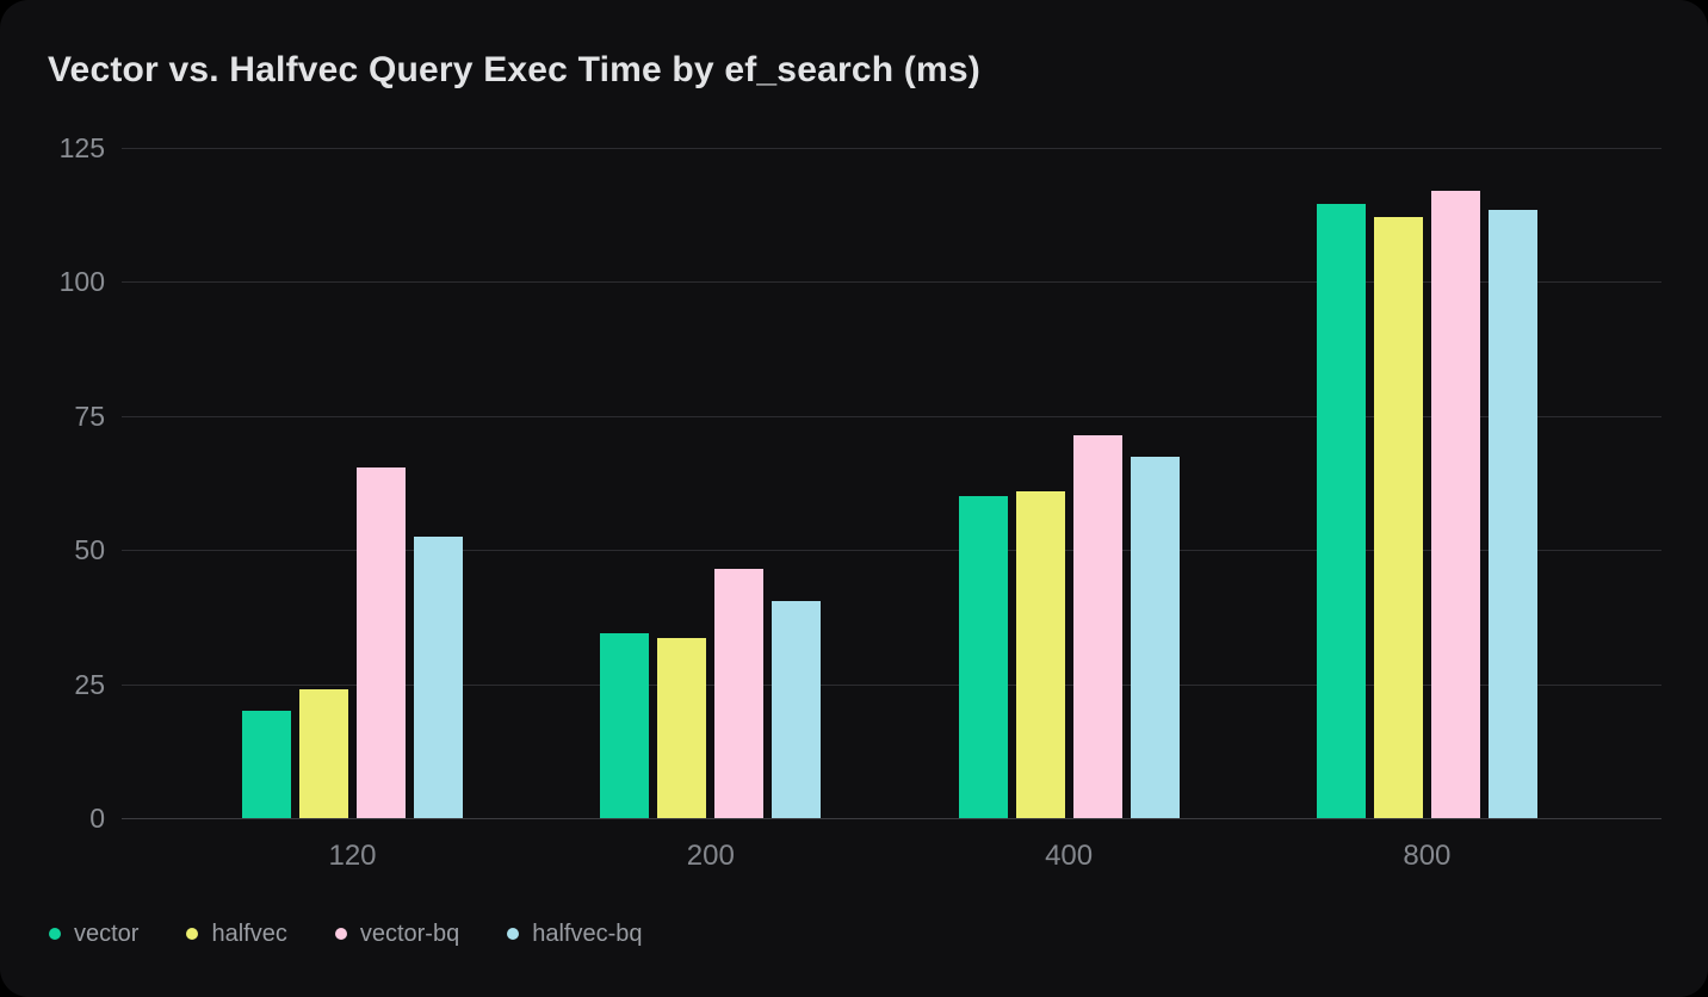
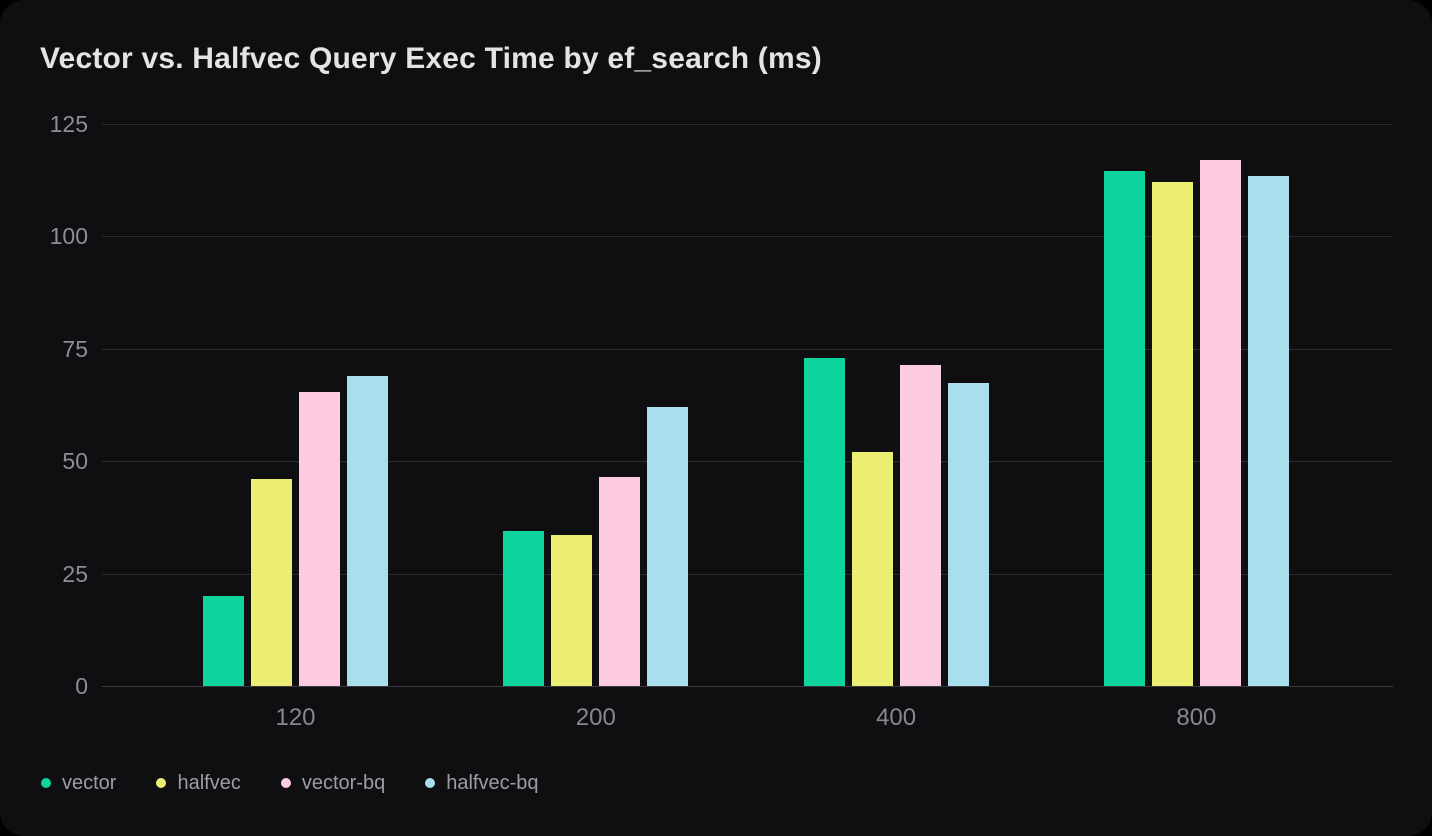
halfvec/120: 24 -> 46
halfvec-bq/120: 52 -> 69
halfvec-bq/200: 40 -> 62
vector/400: 60 -> 73
halfvec/400: 61 -> 52
